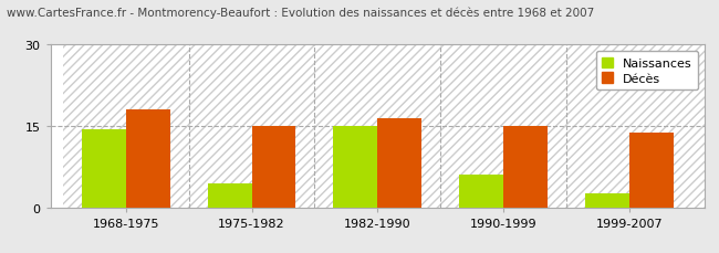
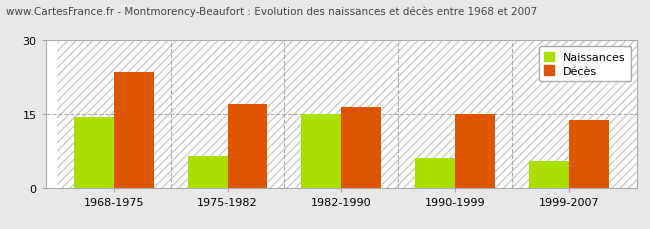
Décès/1968-1975: 18.0 -> 23.5
Naissances/1975-1982: 4.5 -> 6.5
Décès/1975-1982: 15.0 -> 17.0
Naissances/1999-2007: 2.5 -> 5.5
